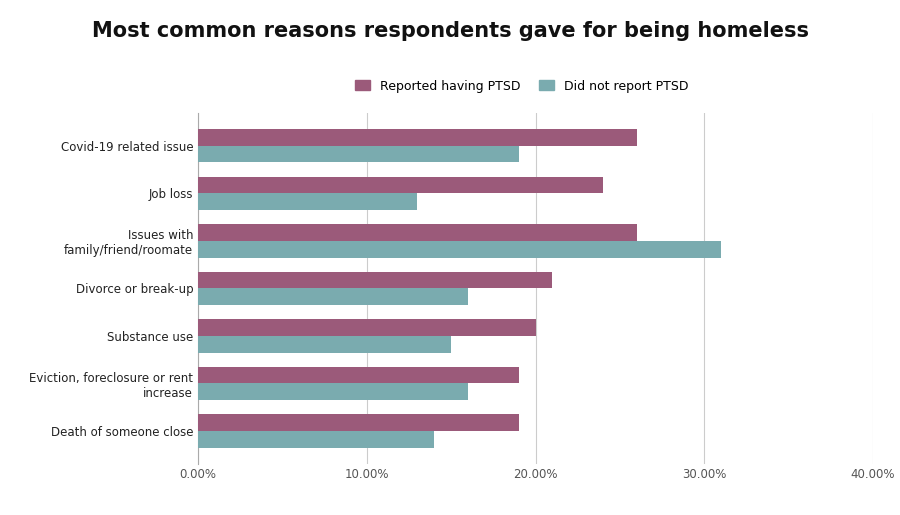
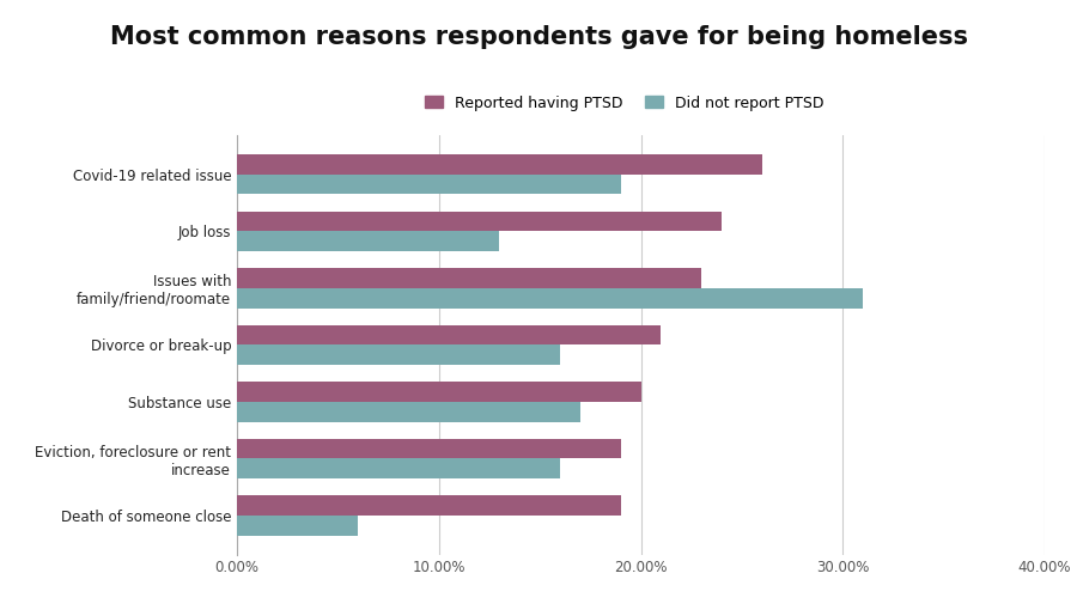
Reported having PTSD/Issues with family/friend/roomate: 26% -> 23%
Did not report PTSD/Substance use: 15% -> 17%
Did not report PTSD/Death of someone close: 14% -> 6%
